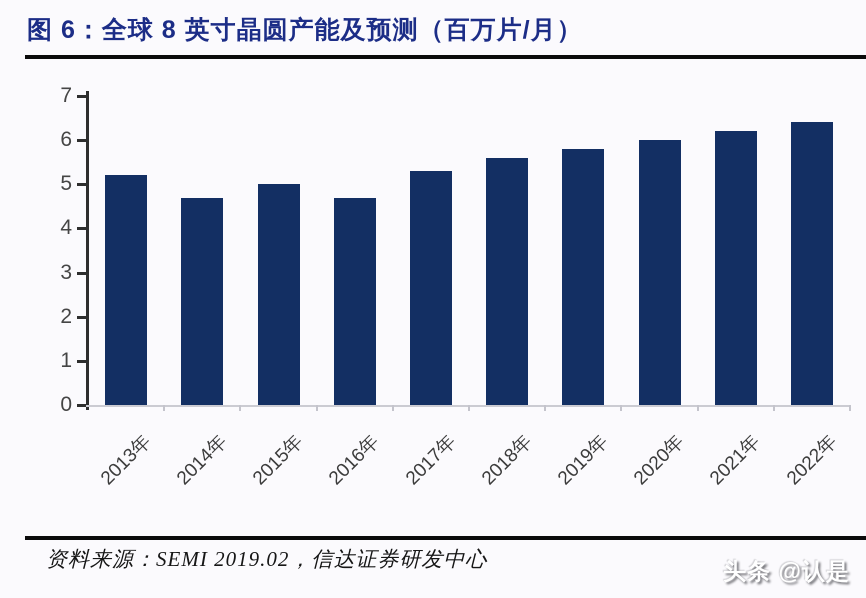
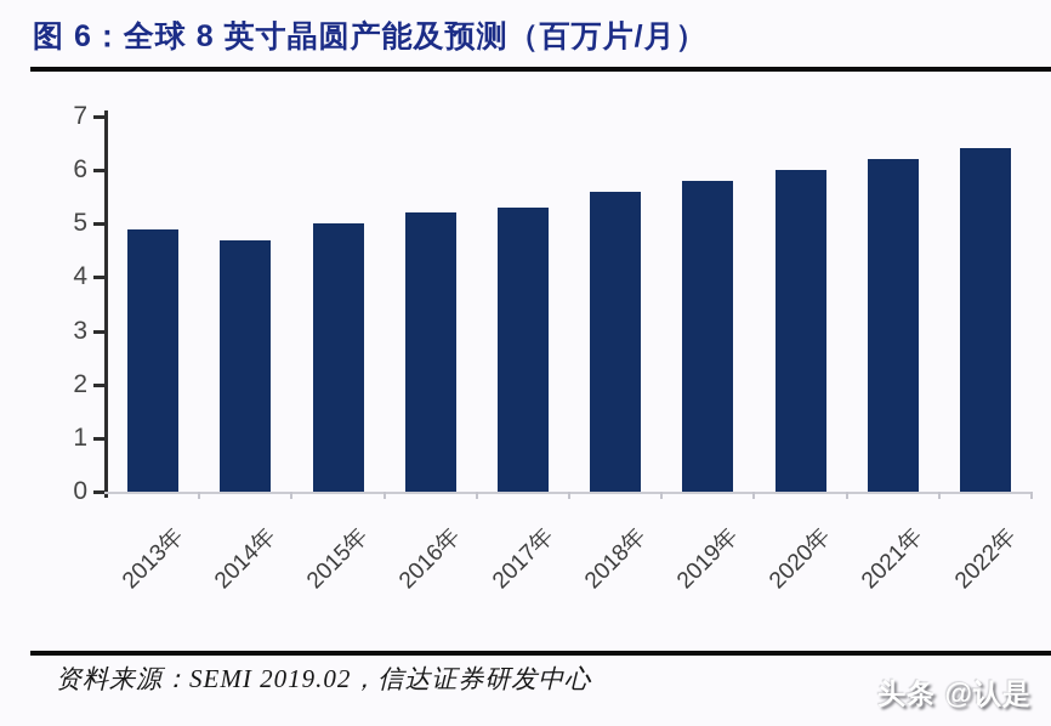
2013年: 5.2 -> 4.9
2016年: 4.7 -> 5.2
